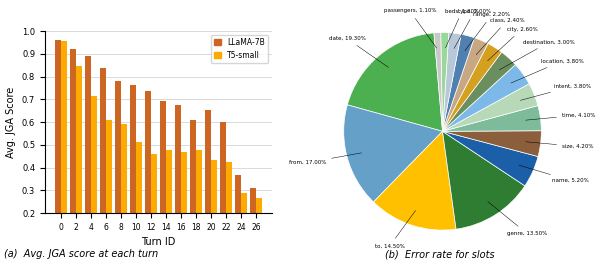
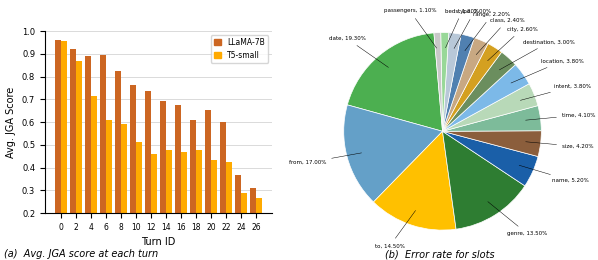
T5-small/2: 0.845 -> 0.870
LLaMA-7B/6: 0.840 -> 0.895
LLaMA-7B/8: 0.780 -> 0.825
